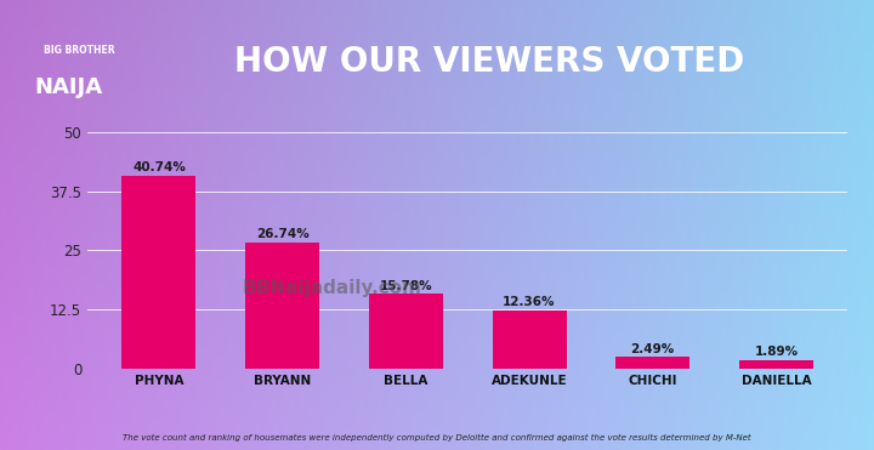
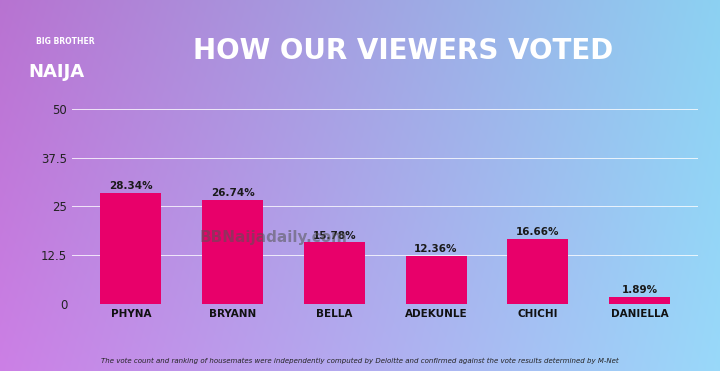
PHYNA: 40.74% -> 28.34%
CHICHI: 2.49% -> 16.66%
